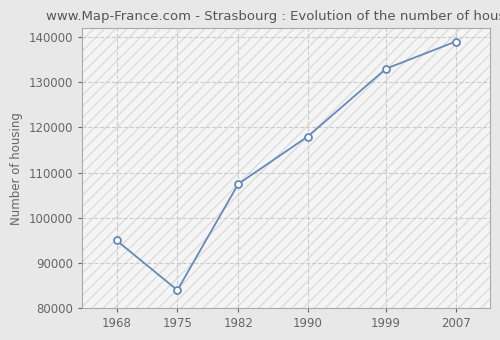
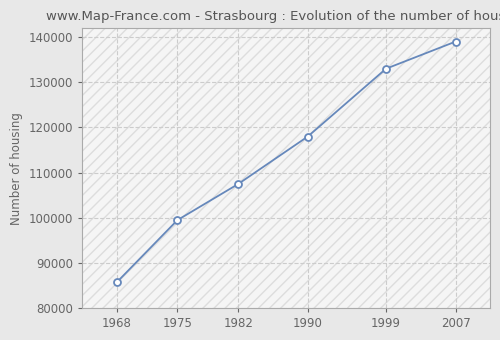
1968: 95000 -> 85700
1975: 84000 -> 99500
